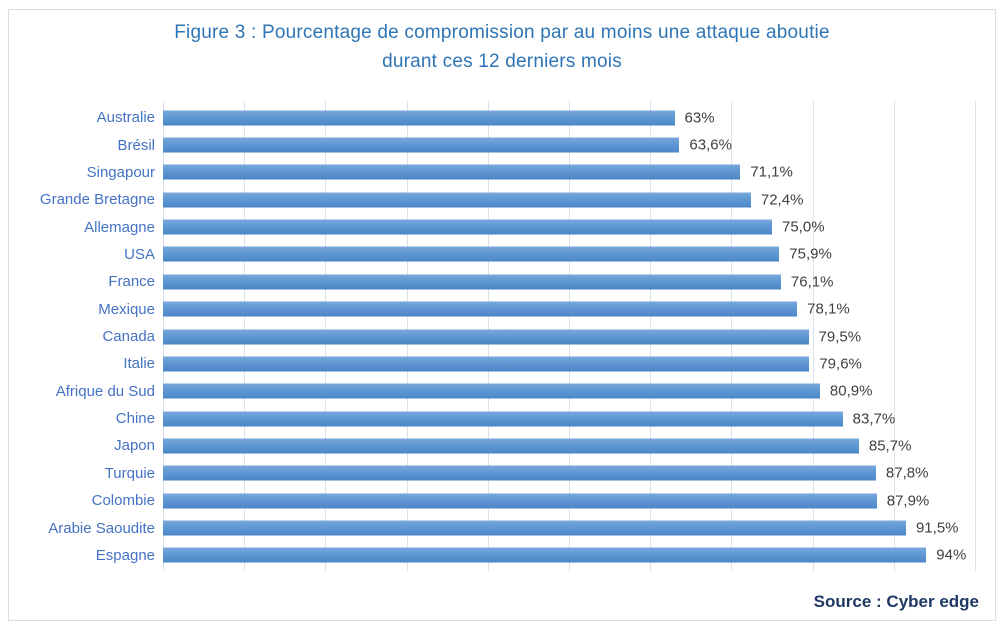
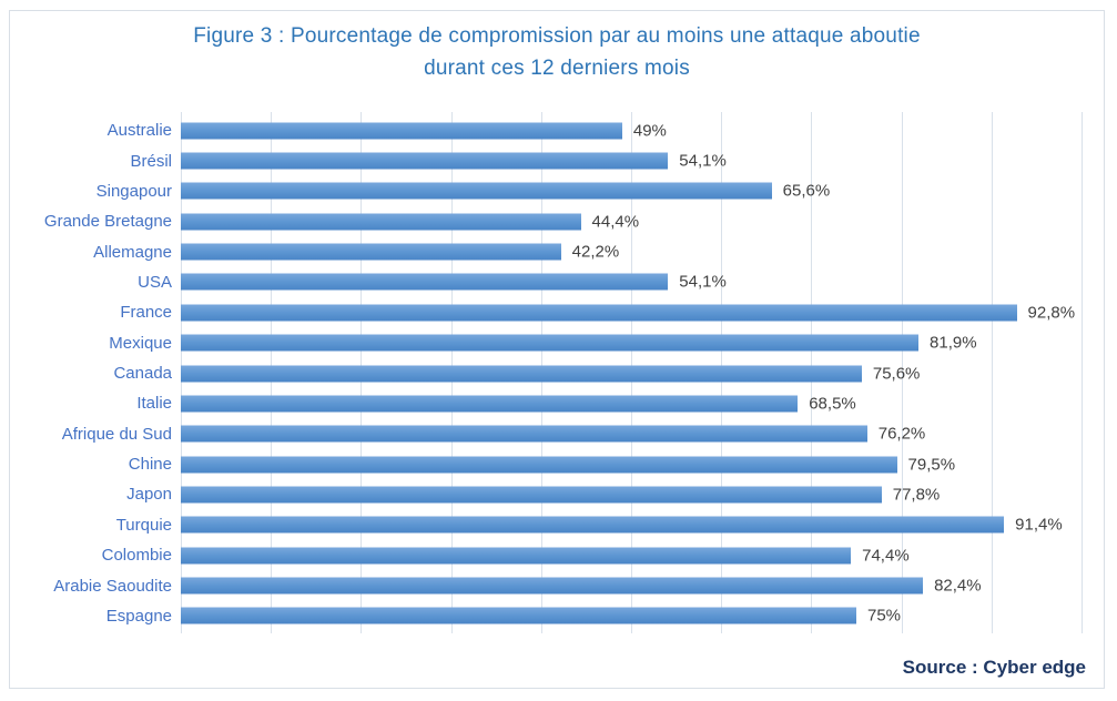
Australie: 63% -> 49%
Brésil: 63,6% -> 54,1%
Singapour: 71,1% -> 65,6%
Grande Bretagne: 72,4% -> 44,4%
Allemagne: 75,0% -> 42,2%
USA: 75,9% -> 54,1%
France: 76,1% -> 92,8%
Mexique: 78,1% -> 81,9%
Canada: 79,5% -> 75,6%
Italie: 79,6% -> 68,5%
Afrique du Sud: 80,9% -> 76,2%
Chine: 83,7% -> 79,5%
Japon: 85,7% -> 77,8%
Turquie: 87,8% -> 91,4%
Colombie: 87,9% -> 74,4%
Arabie Saoudite: 91,5% -> 82,4%
Espagne: 94% -> 75%
